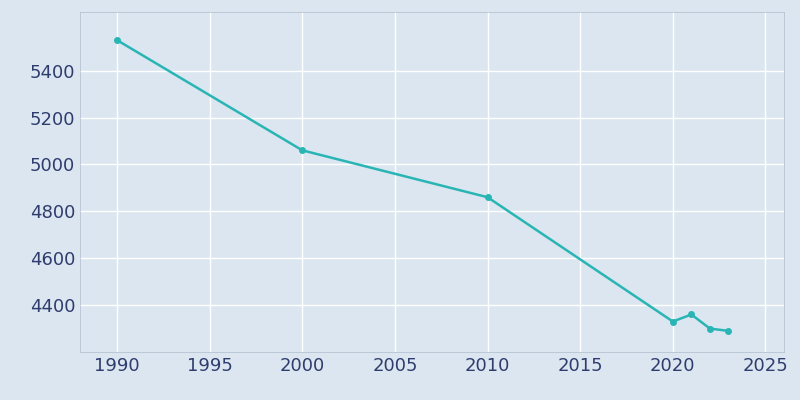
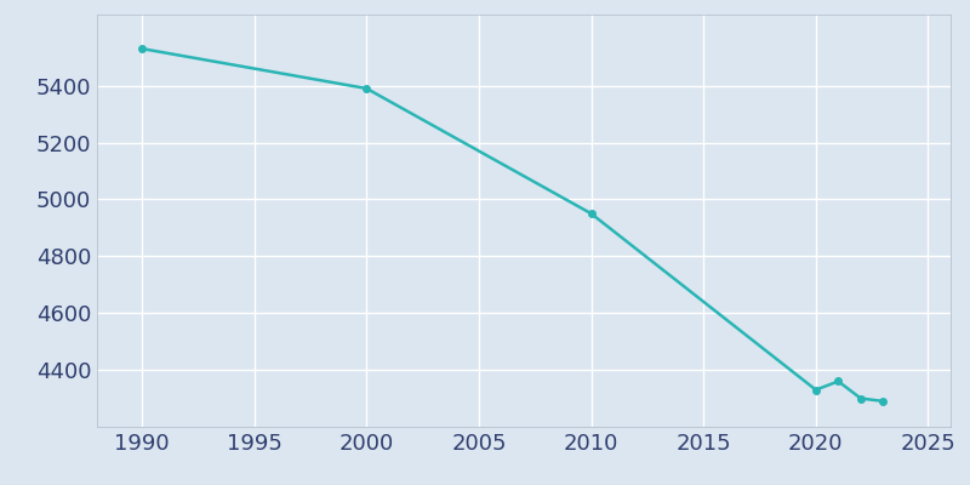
2000: 5060 -> 5390
2010: 4860 -> 4950
